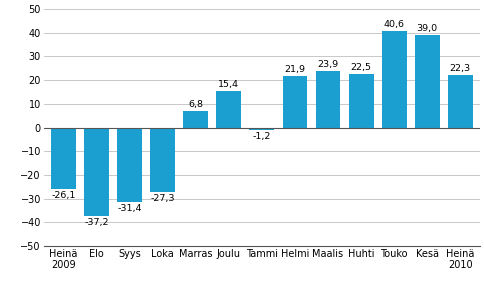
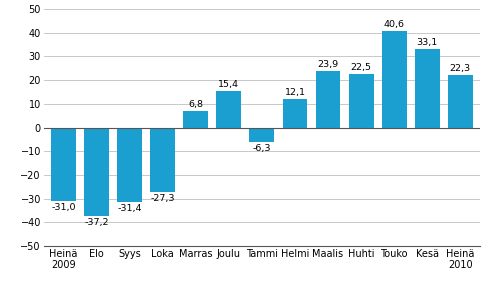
Heinä 2009: -26,1 -> -31,0
Tammi: -1,2 -> -6,3
Helmi: 21,9 -> 12,1
Kesä: 39,0 -> 33,1
